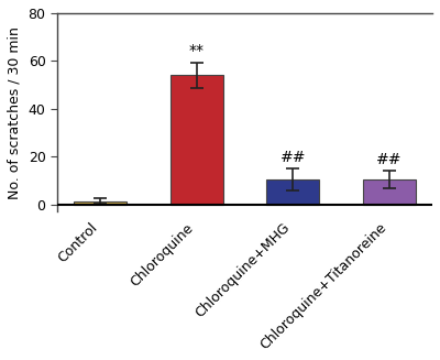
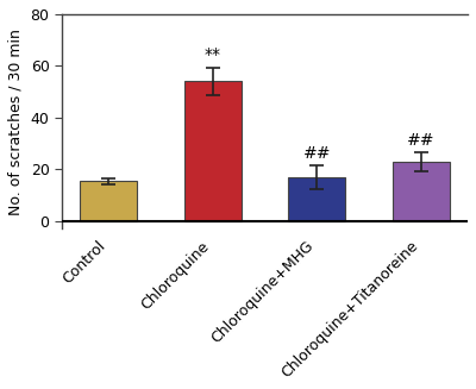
Control: 1.5 -> 15.5
Chloroquine+MHG: 10.5 -> 17.0
Chloroquine+Titanoreine: 10.5 -> 23.0
